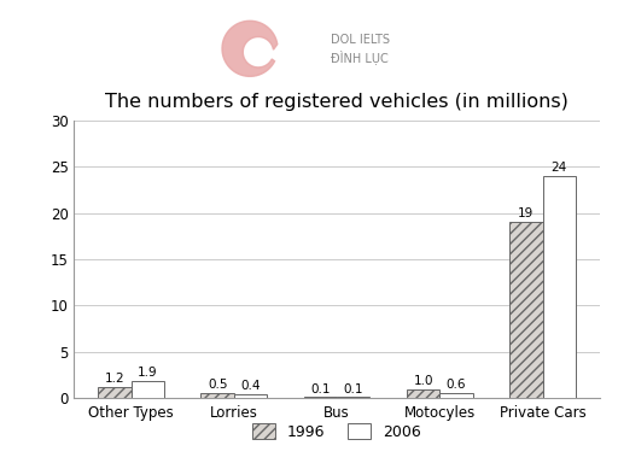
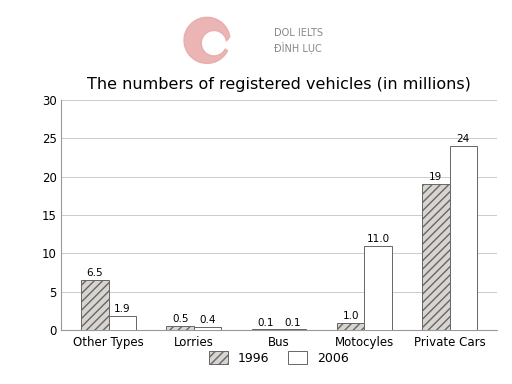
1996/Other Types: 1.2 -> 6.5
2006/Motocyles: 0.6 -> 11.0
